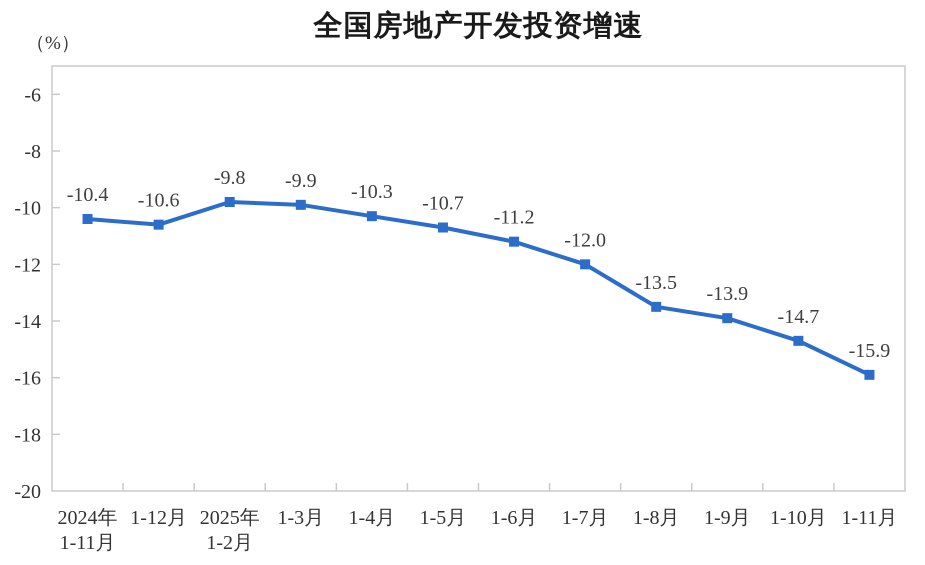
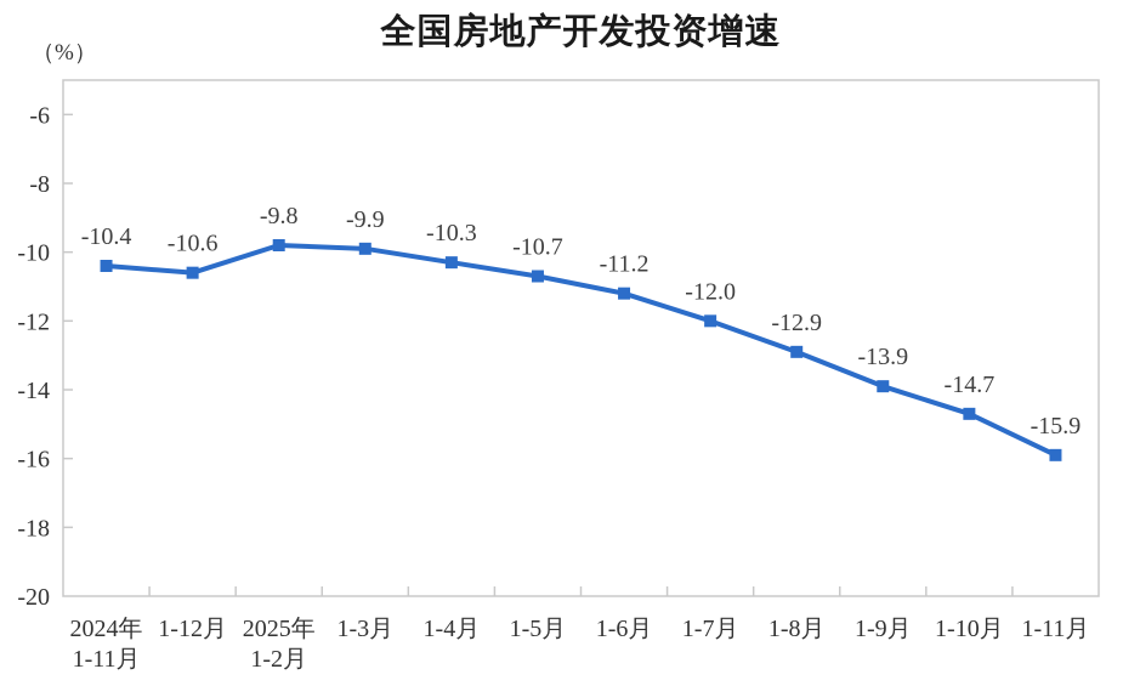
1-8月: -13.5 -> -12.9
